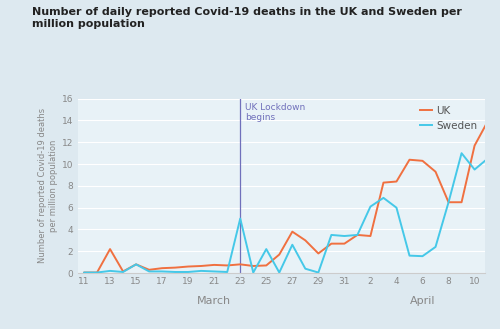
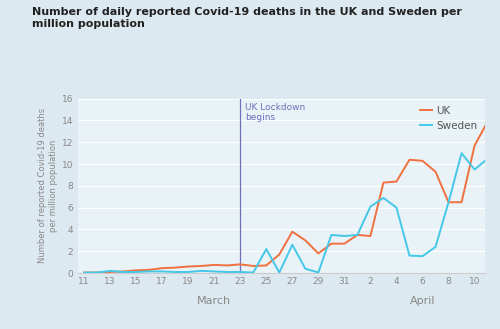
UK/13: 2.2 -> 0.1
UK/15: 0.8 -> 0.2
Sweden/15: 0.8 -> 0.1
Sweden/23: 5.0 -> 0.1
